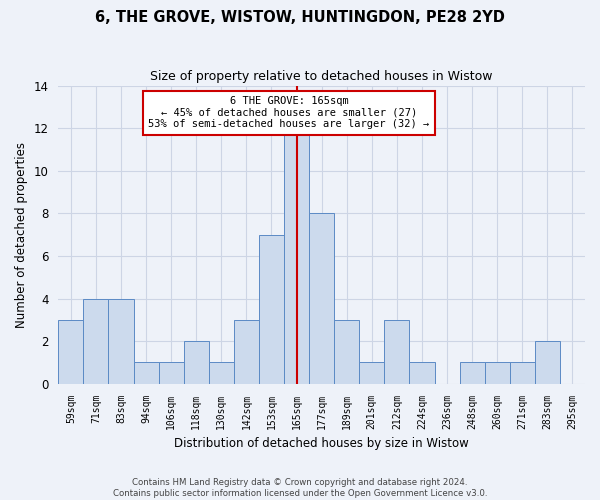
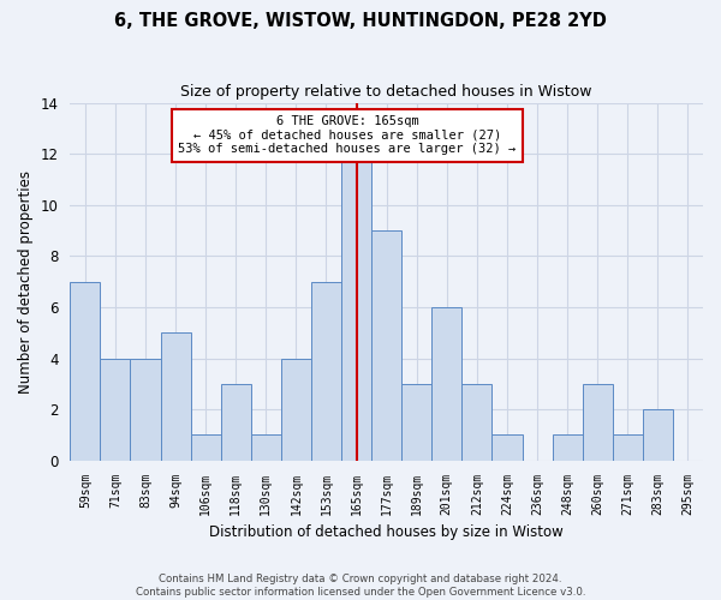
59sqm: 3 -> 7
94sqm: 1 -> 5
118sqm: 2 -> 3
142sqm: 3 -> 4
177sqm: 8 -> 9
201sqm: 1 -> 6
260sqm: 1 -> 3
